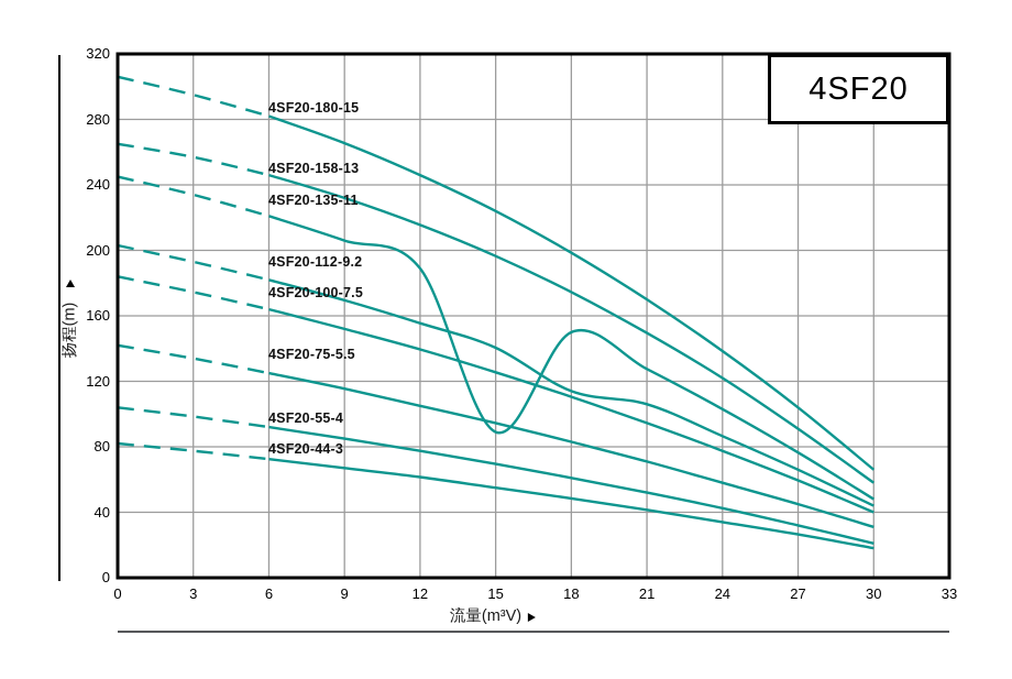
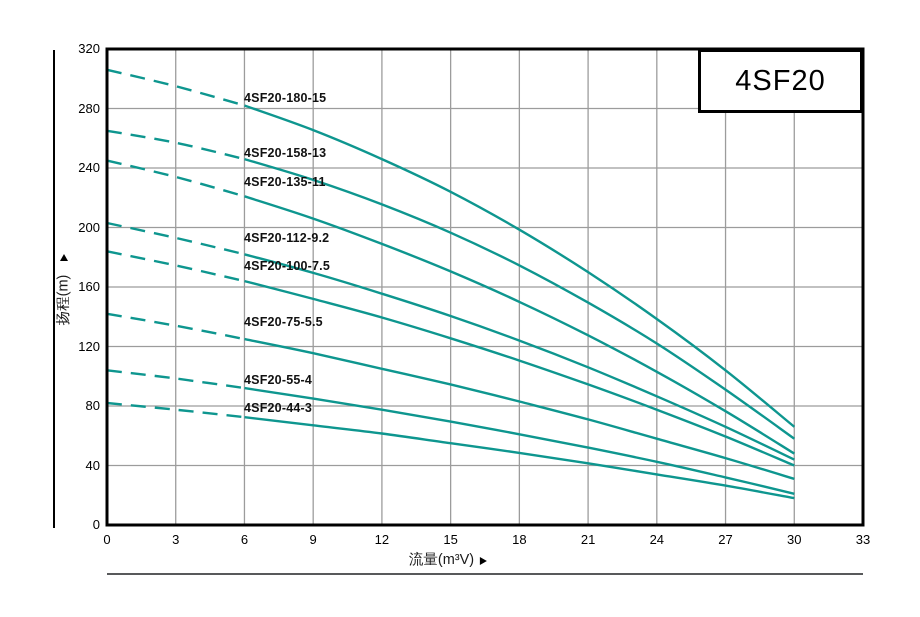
4SF20-135-11/15: 89 -> 170
4SF20-112-9.2/18: 114 -> 124
